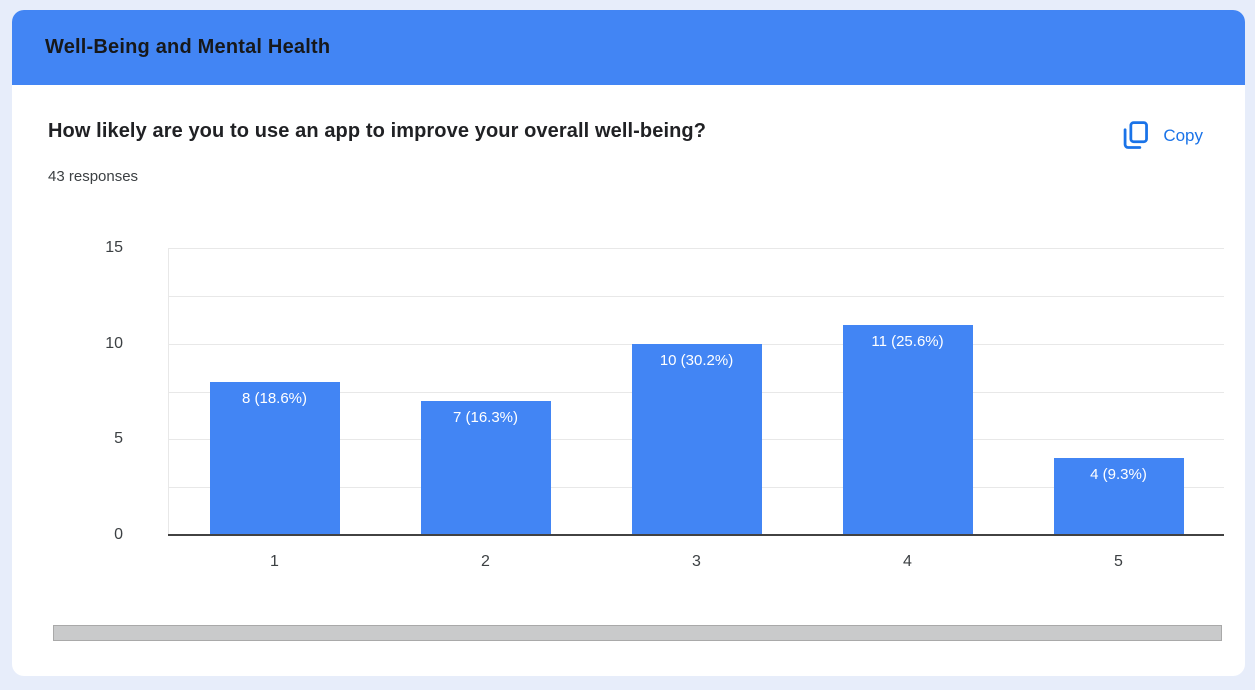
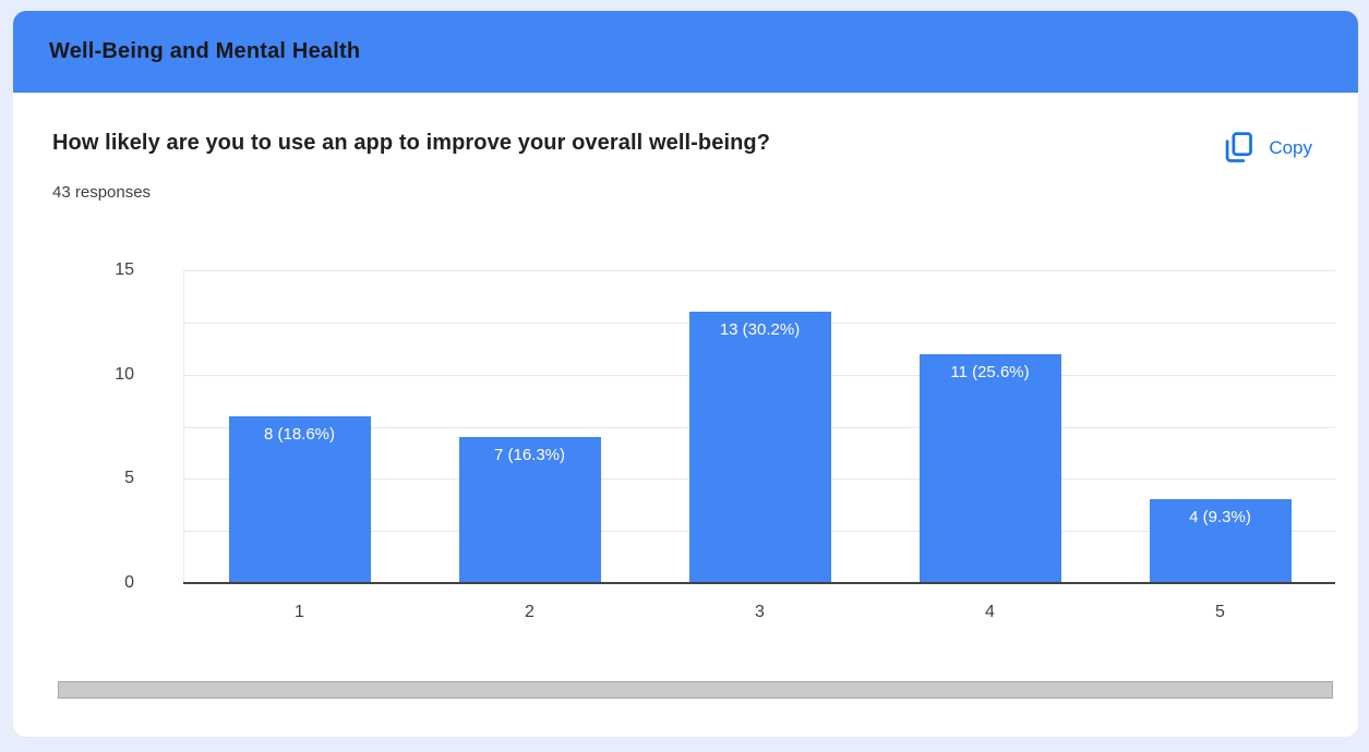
3: 10 -> 13
